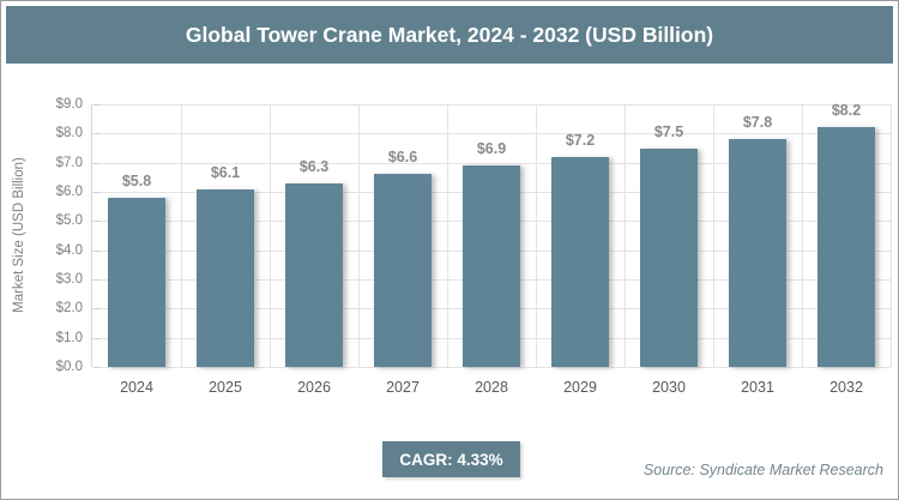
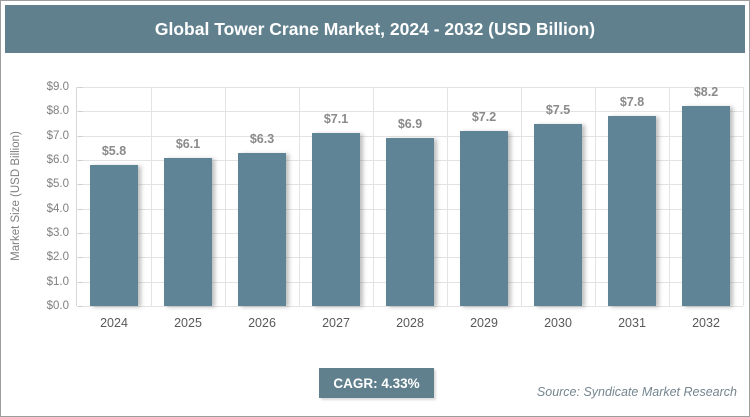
2027: $6.6 -> $7.1
